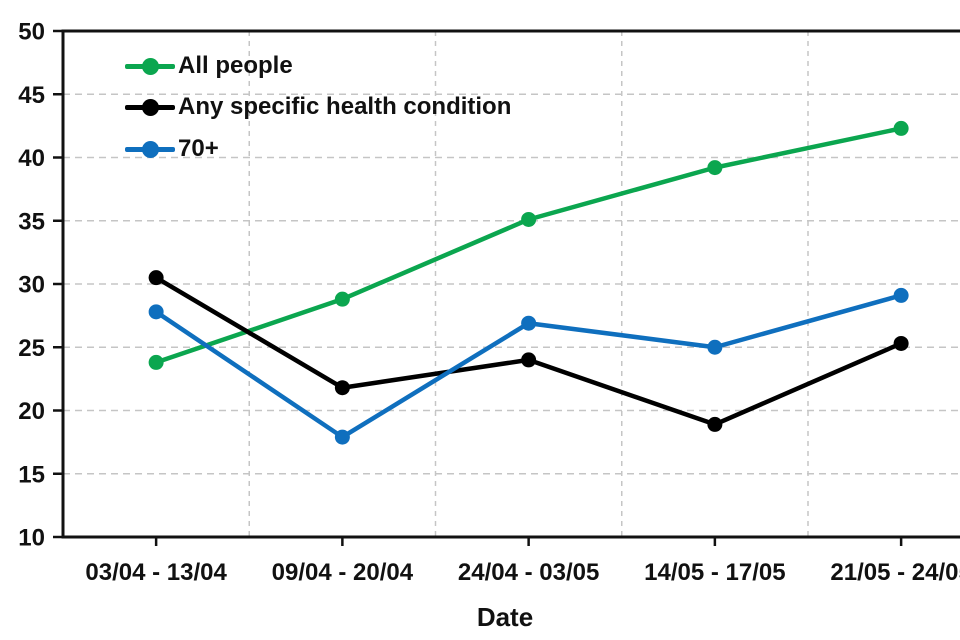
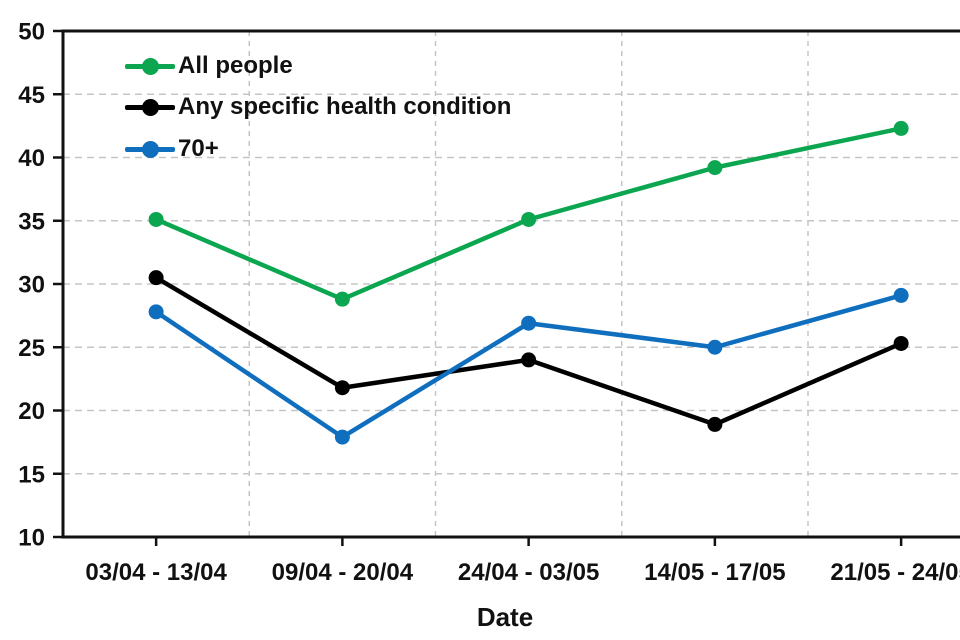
All people/03/04 - 13/04: 23.8 -> 35.1
